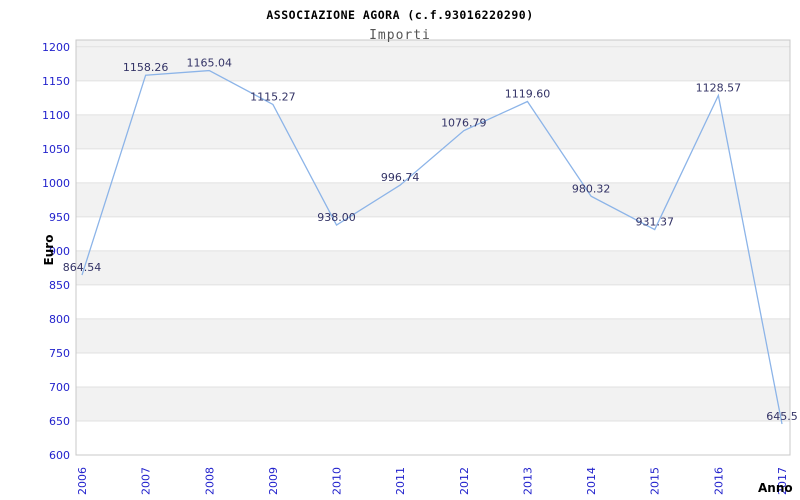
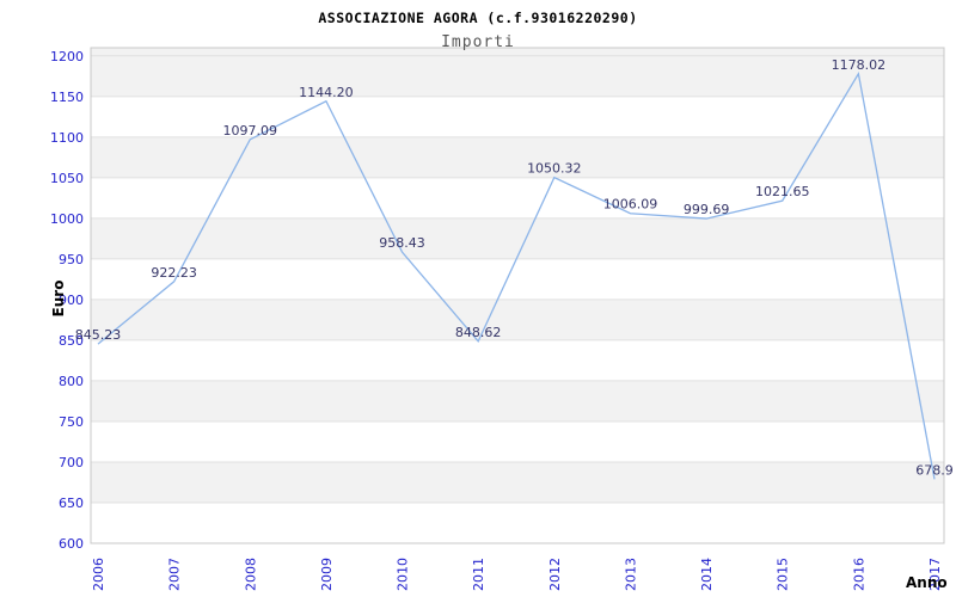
2006: 864.54 -> 845.23
2007: 1158.26 -> 922.23
2008: 1165.04 -> 1097.09
2009: 1115.27 -> 1144.20
2010: 938.00 -> 958.43
2011: 996.74 -> 848.62
2012: 1076.79 -> 1050.32
2013: 1119.60 -> 1006.09
2014: 980.32 -> 999.69
2015: 931.37 -> 1021.65
2016: 1128.57 -> 1178.02
2017: 645.5 -> 678.9
